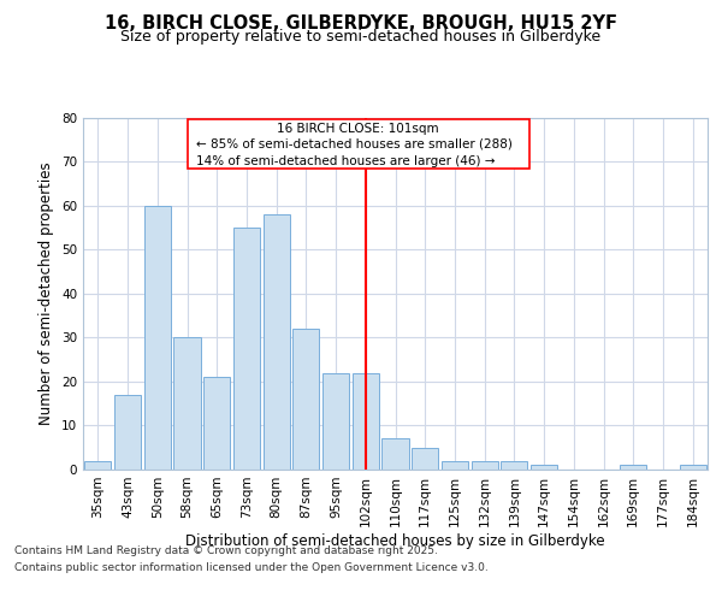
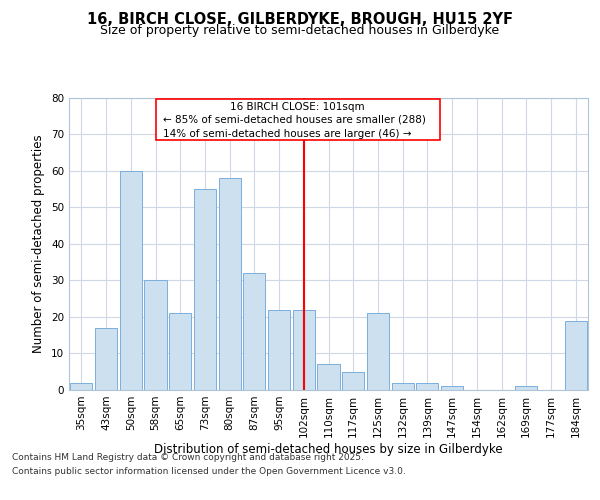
125sqm: 2 -> 21
184sqm: 1 -> 19
